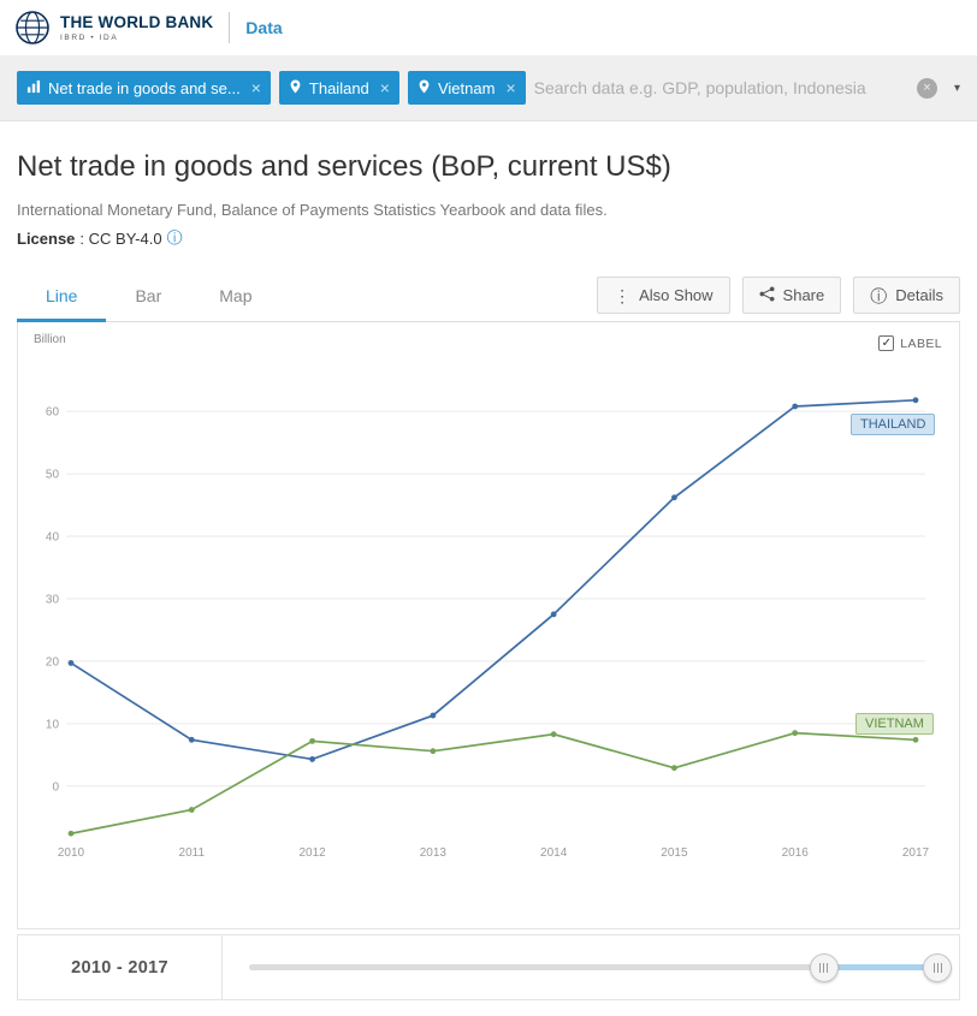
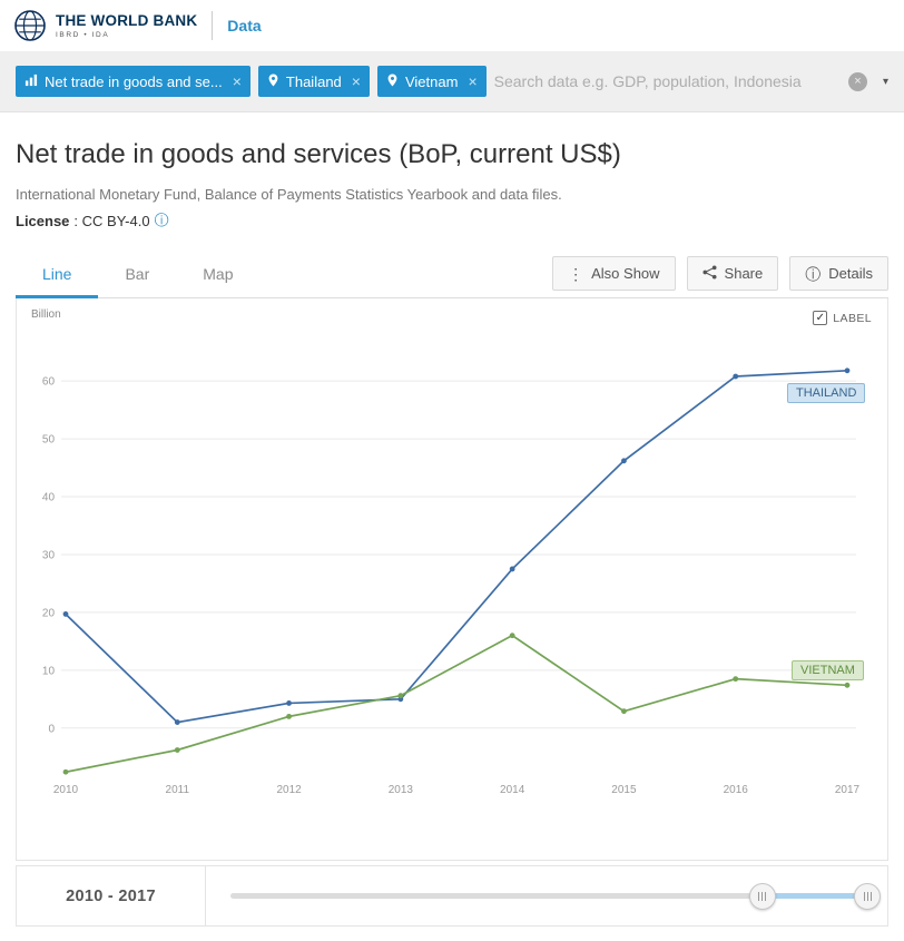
Thailand/2011: 7 -> 1
Vietnam/2012: 7 -> 2
Thailand/2013: 11 -> 5
Vietnam/2014: 8 -> 16
